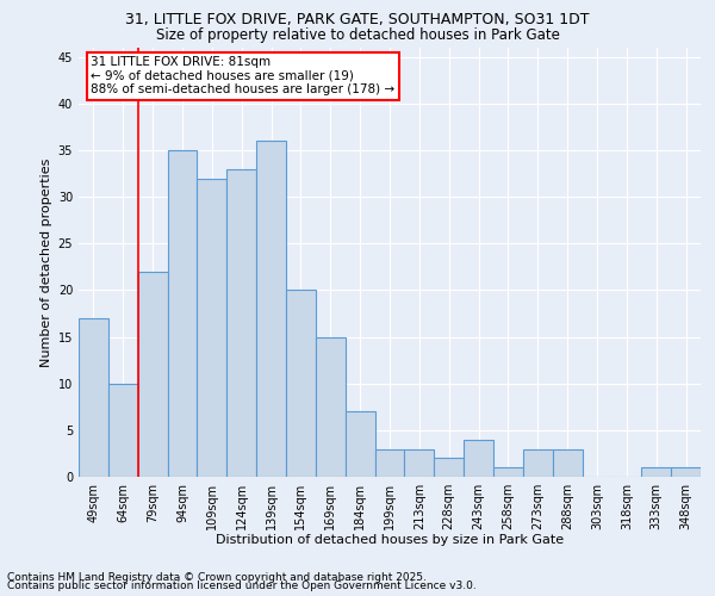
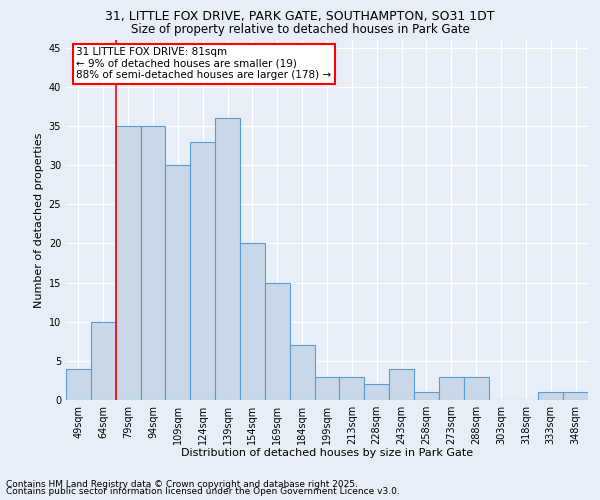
49sqm: 17 -> 4
79sqm: 22 -> 35
109sqm: 32 -> 30
